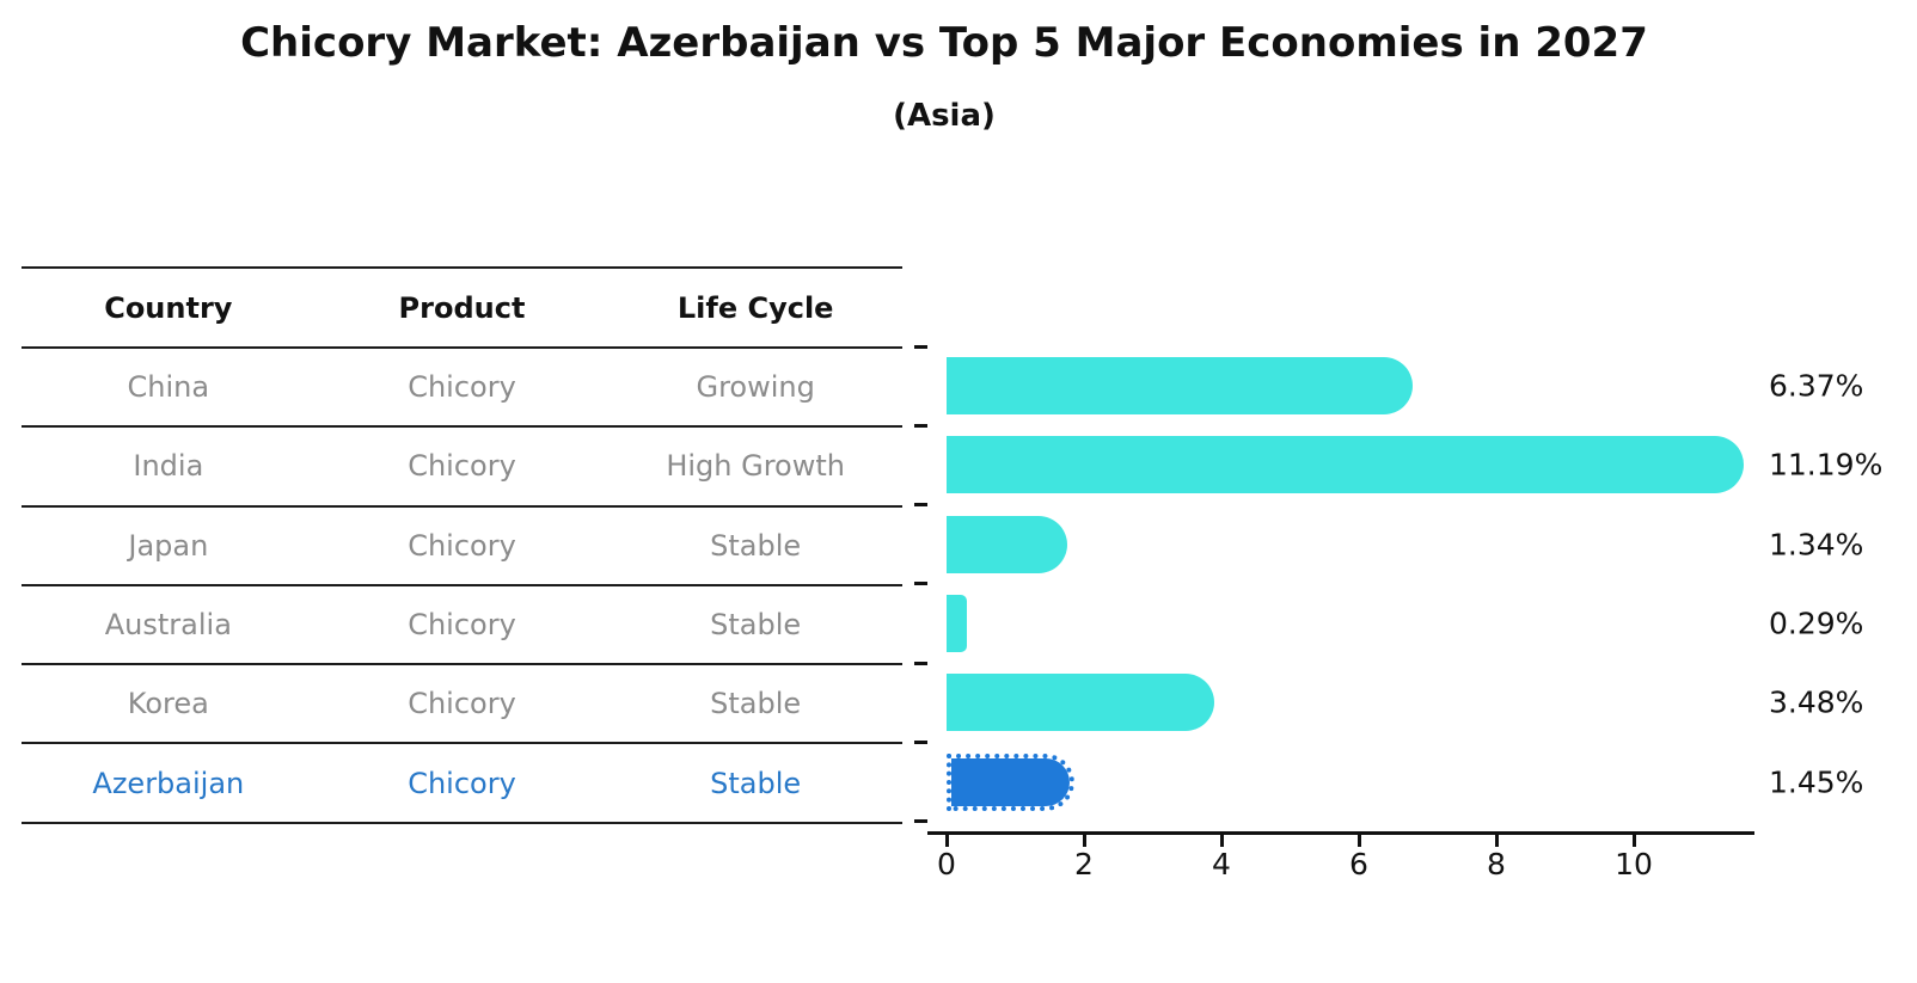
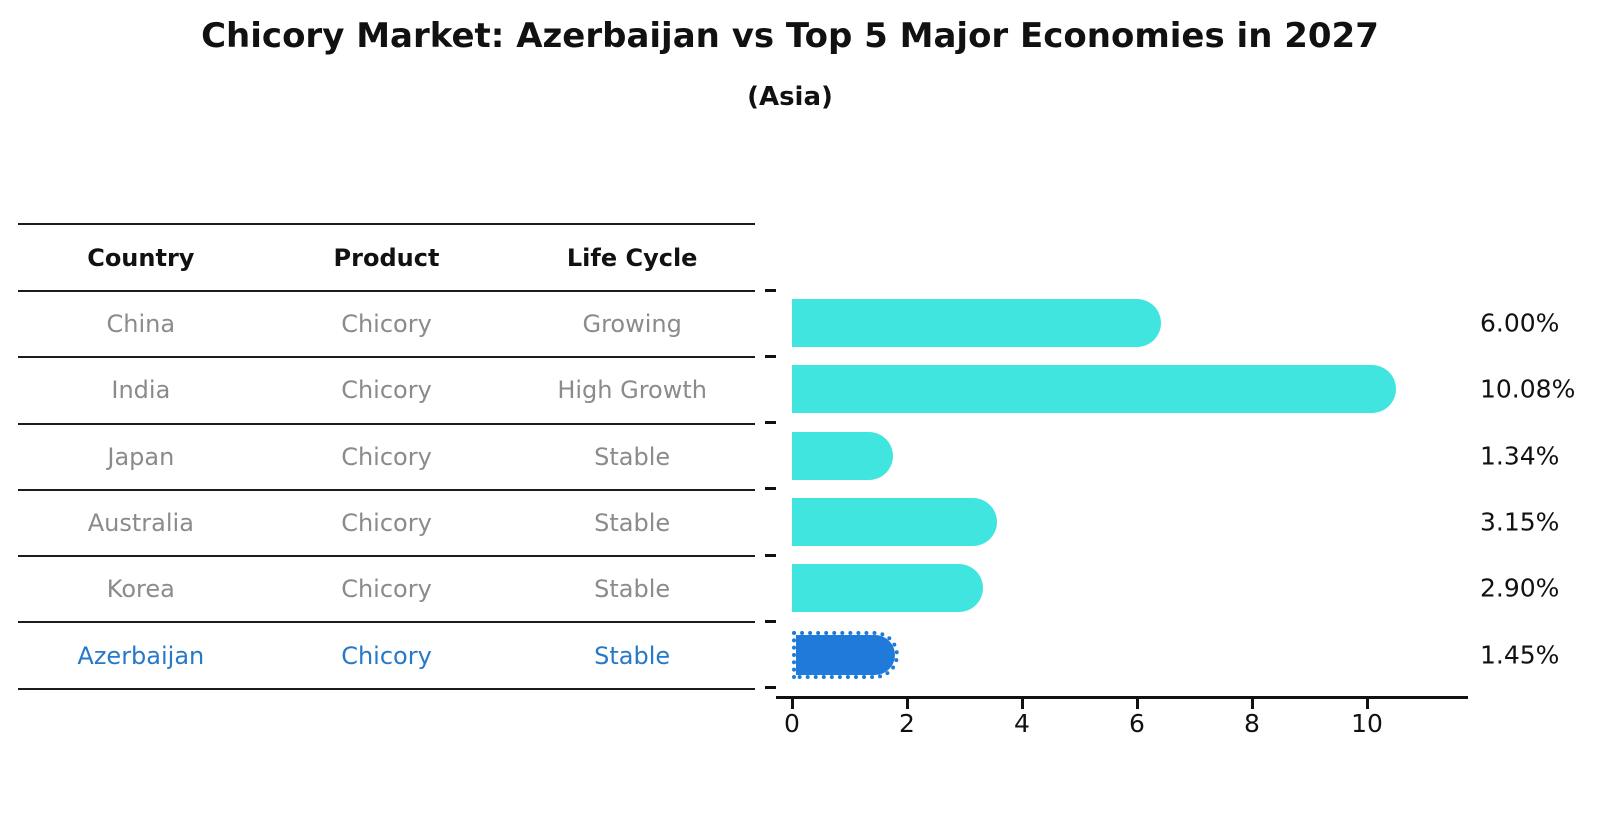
China: 6.37% -> 6.00%
India: 11.19% -> 10.08%
Australia: 0.29% -> 3.15%
Korea: 3.48% -> 2.90%
